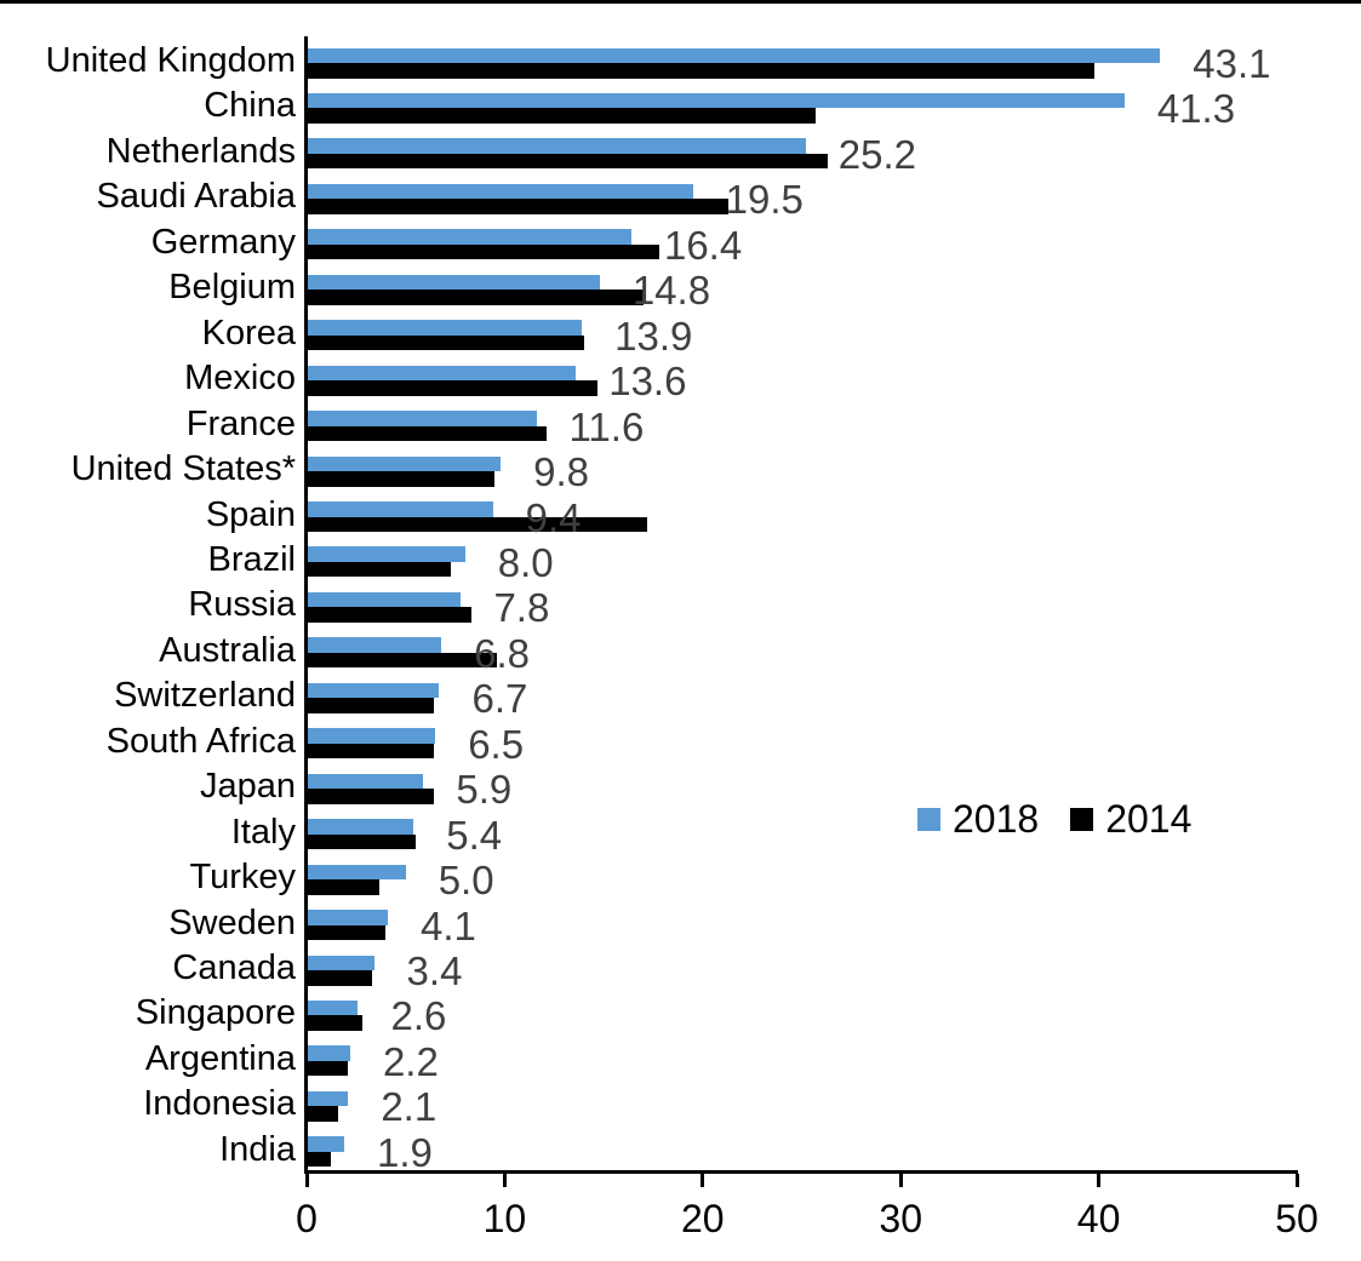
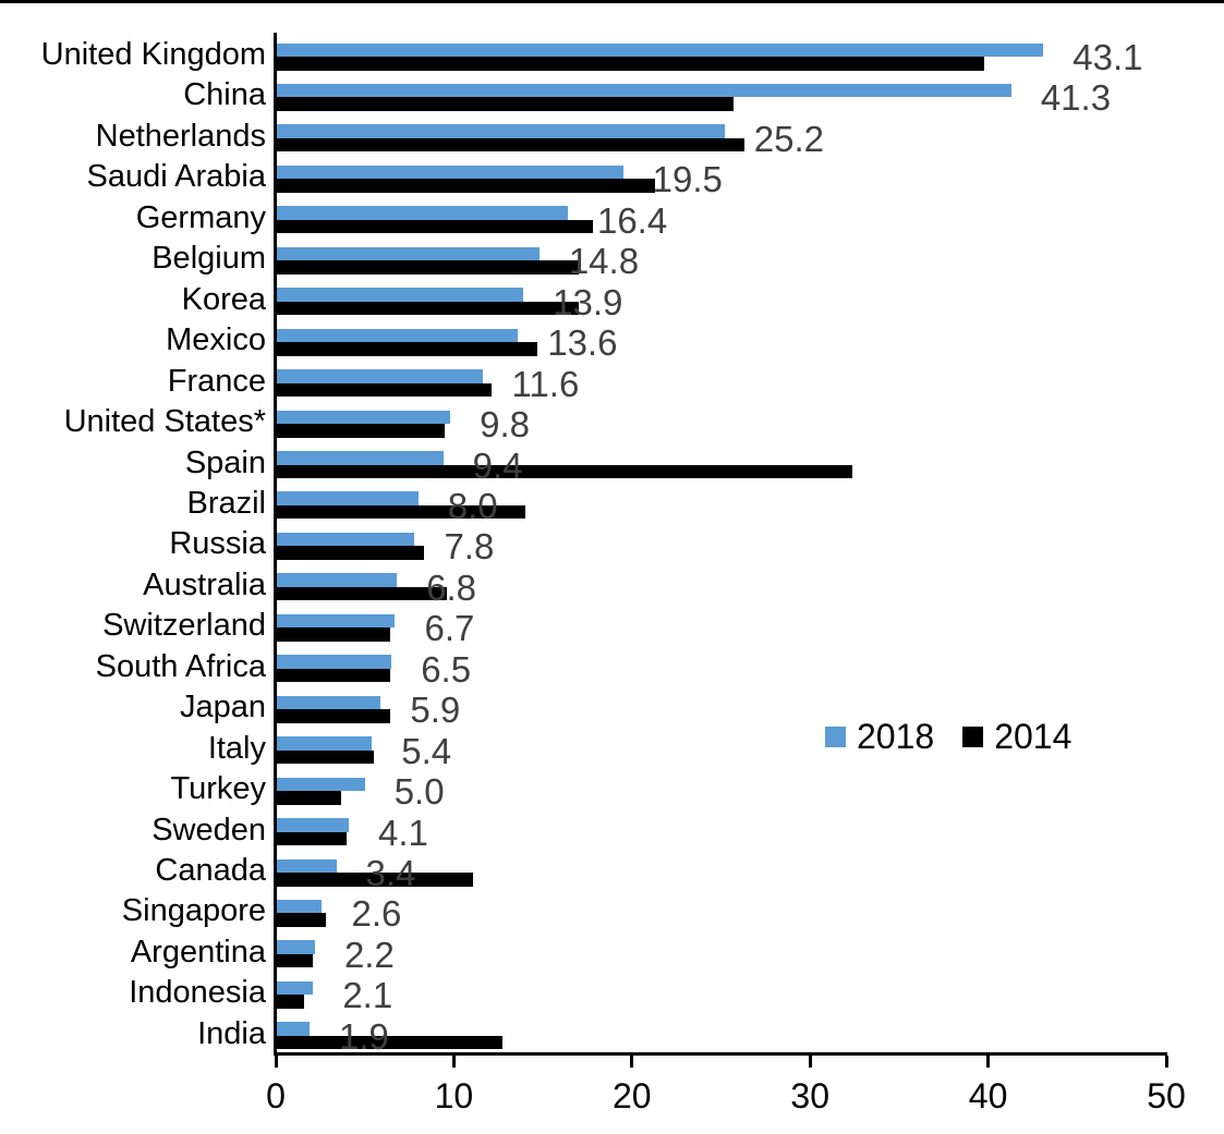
2014/Korea: 14.0 -> 17.0
2014/Spain: 17.2 -> 32.4
2014/Brazil: 7.3 -> 14.0
2014/Canada: 3.3 -> 11.1
2014/India: 1.2 -> 12.7
